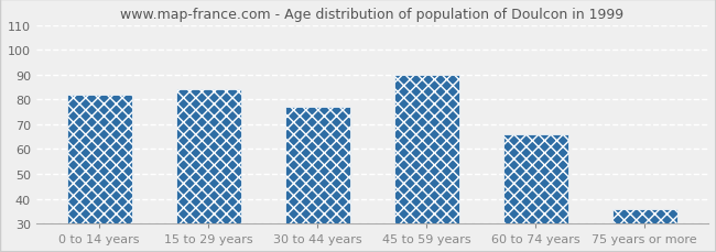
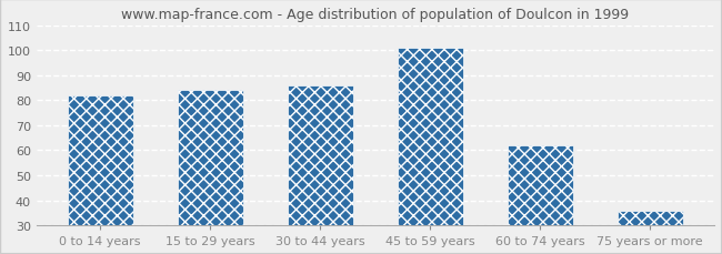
30 to 44 years: 77 -> 86
45 to 59 years: 90 -> 101
60 to 74 years: 66 -> 62
